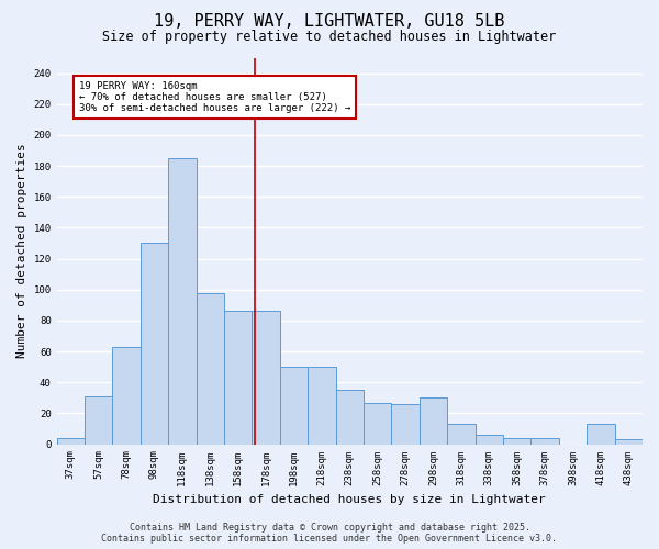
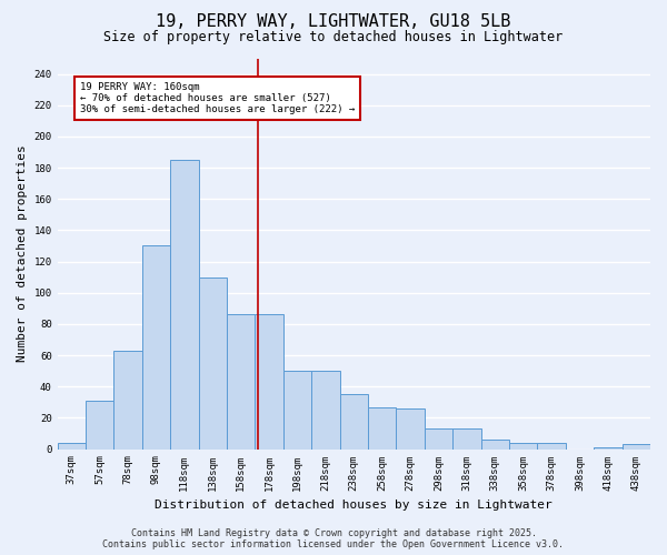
138sqm: 98 -> 110
298sqm: 30 -> 13
418sqm: 13 -> 1
